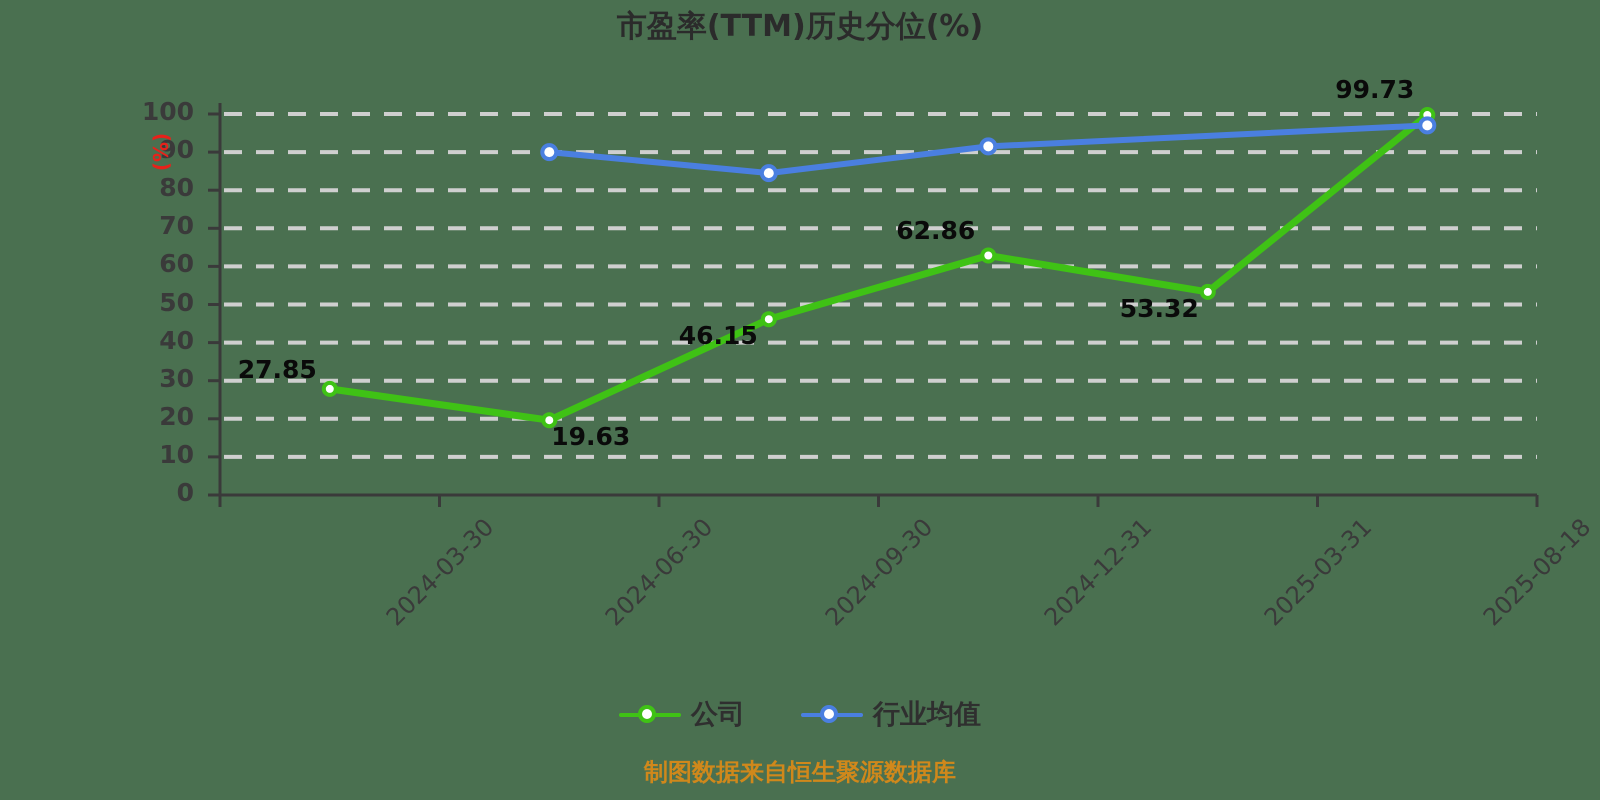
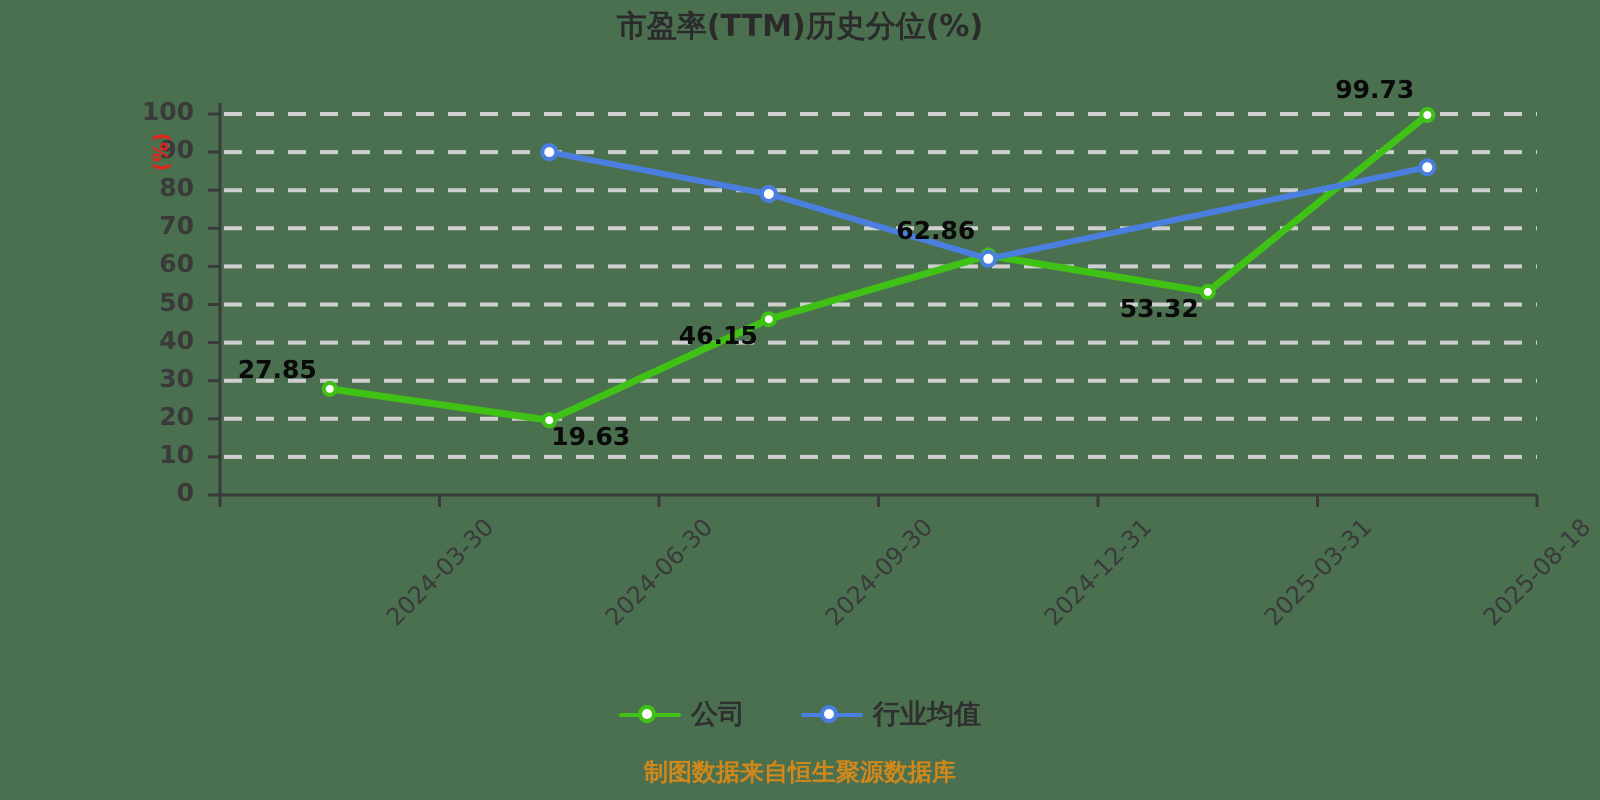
行业均值/2024-09-30: 84 -> 79
行业均值/2024-12-31: 92 -> 62
行业均值/2025-08-18: 97 -> 86
